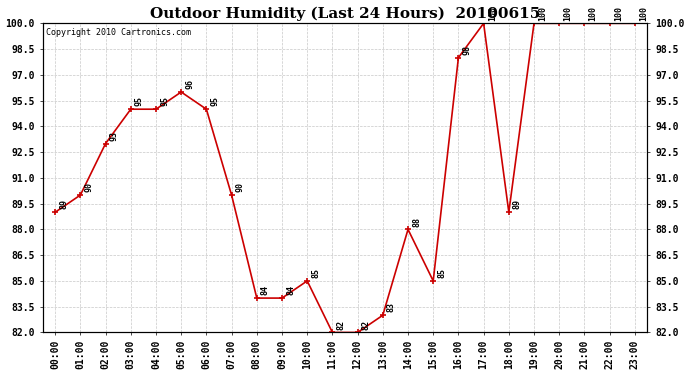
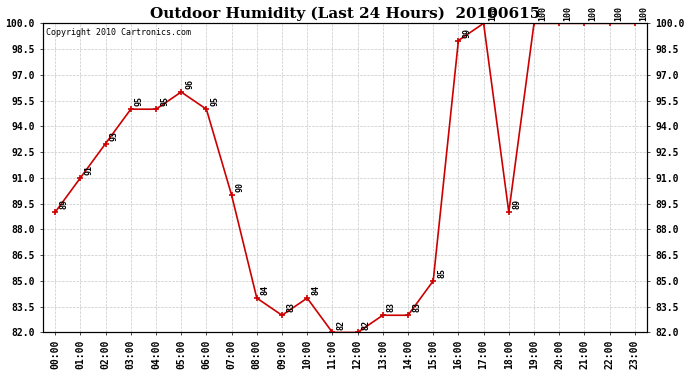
01:00: 90 -> 91
09:00: 84 -> 83
10:00: 85 -> 84
14:00: 88 -> 83
16:00: 98 -> 99
